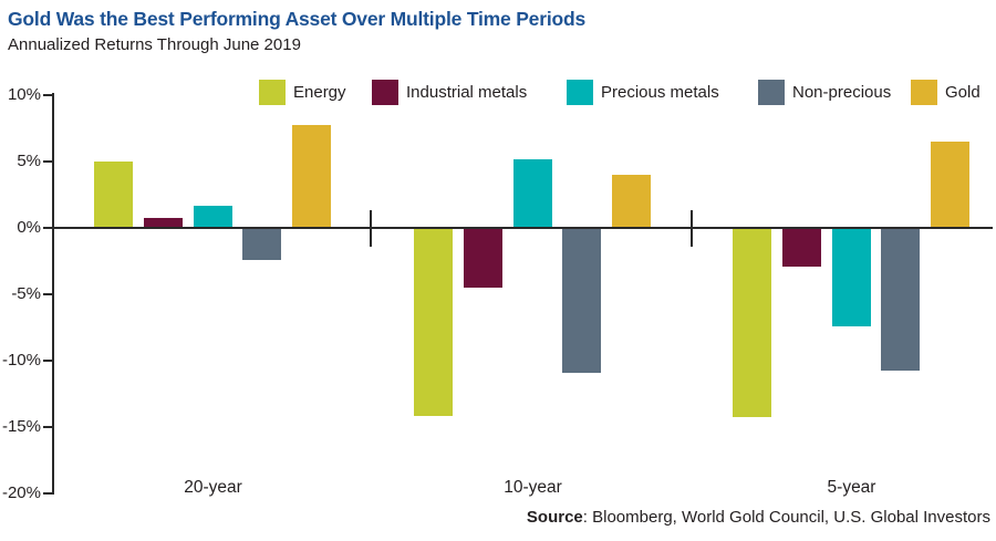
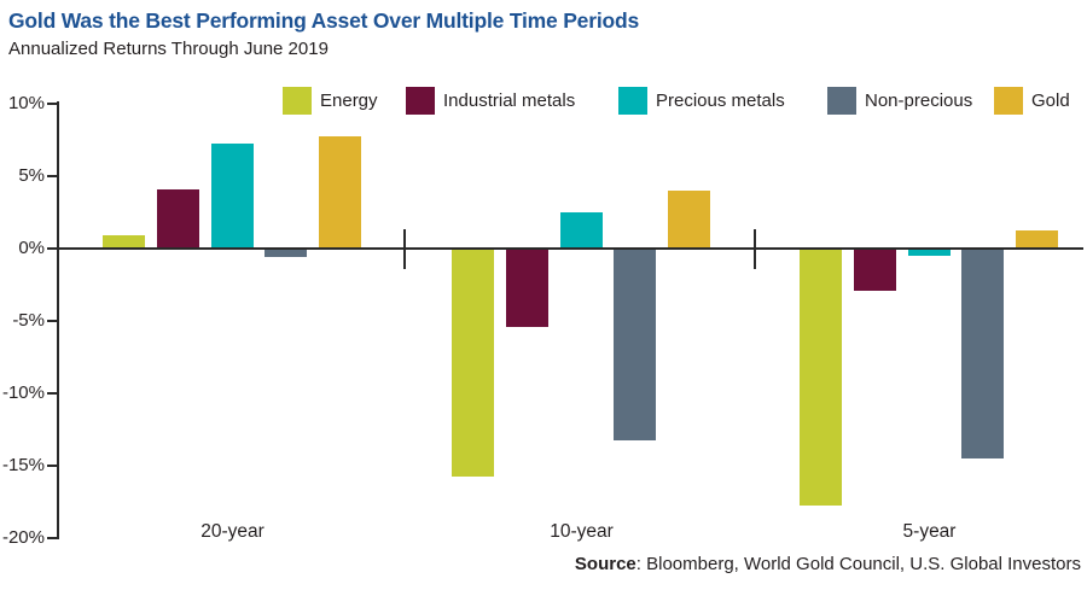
Energy/20-year: 4.9% -> 0.8%
Industrial metals/20-year: 0.7% -> 4.0%
Precious metals/20-year: 1.6% -> 7.2%
Non-precious/20-year: -2.3% -> -0.5%
Energy/10-year: -14.1% -> -15.7%
Industrial metals/10-year: -4.4% -> -5.3%
Precious metals/10-year: 5.1% -> 2.4%
Non-precious/10-year: -10.8% -> -13.2%
Energy/5-year: -14.2% -> -17.7%
Precious metals/5-year: -7.3% -> -0.4%
Non-precious/5-year: -10.7% -> -14.4%
Gold/5-year: 6.4% -> 1.2%
